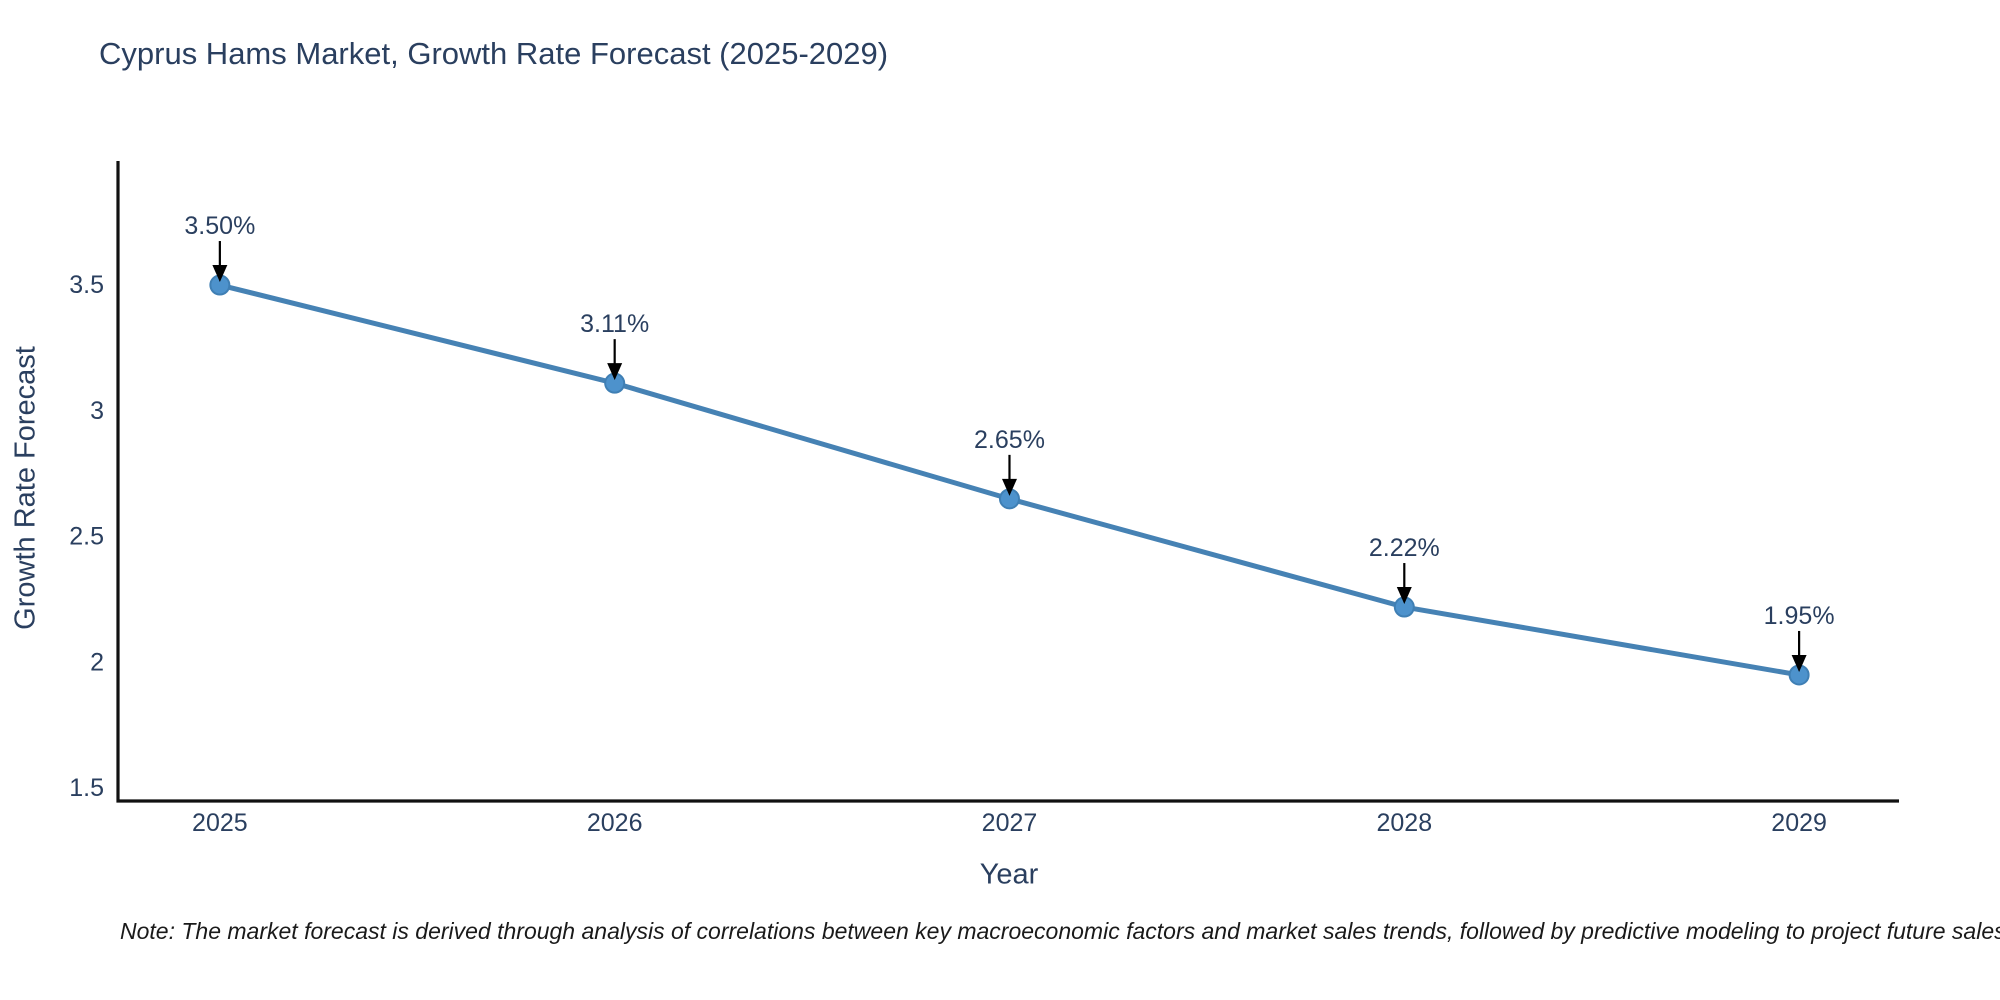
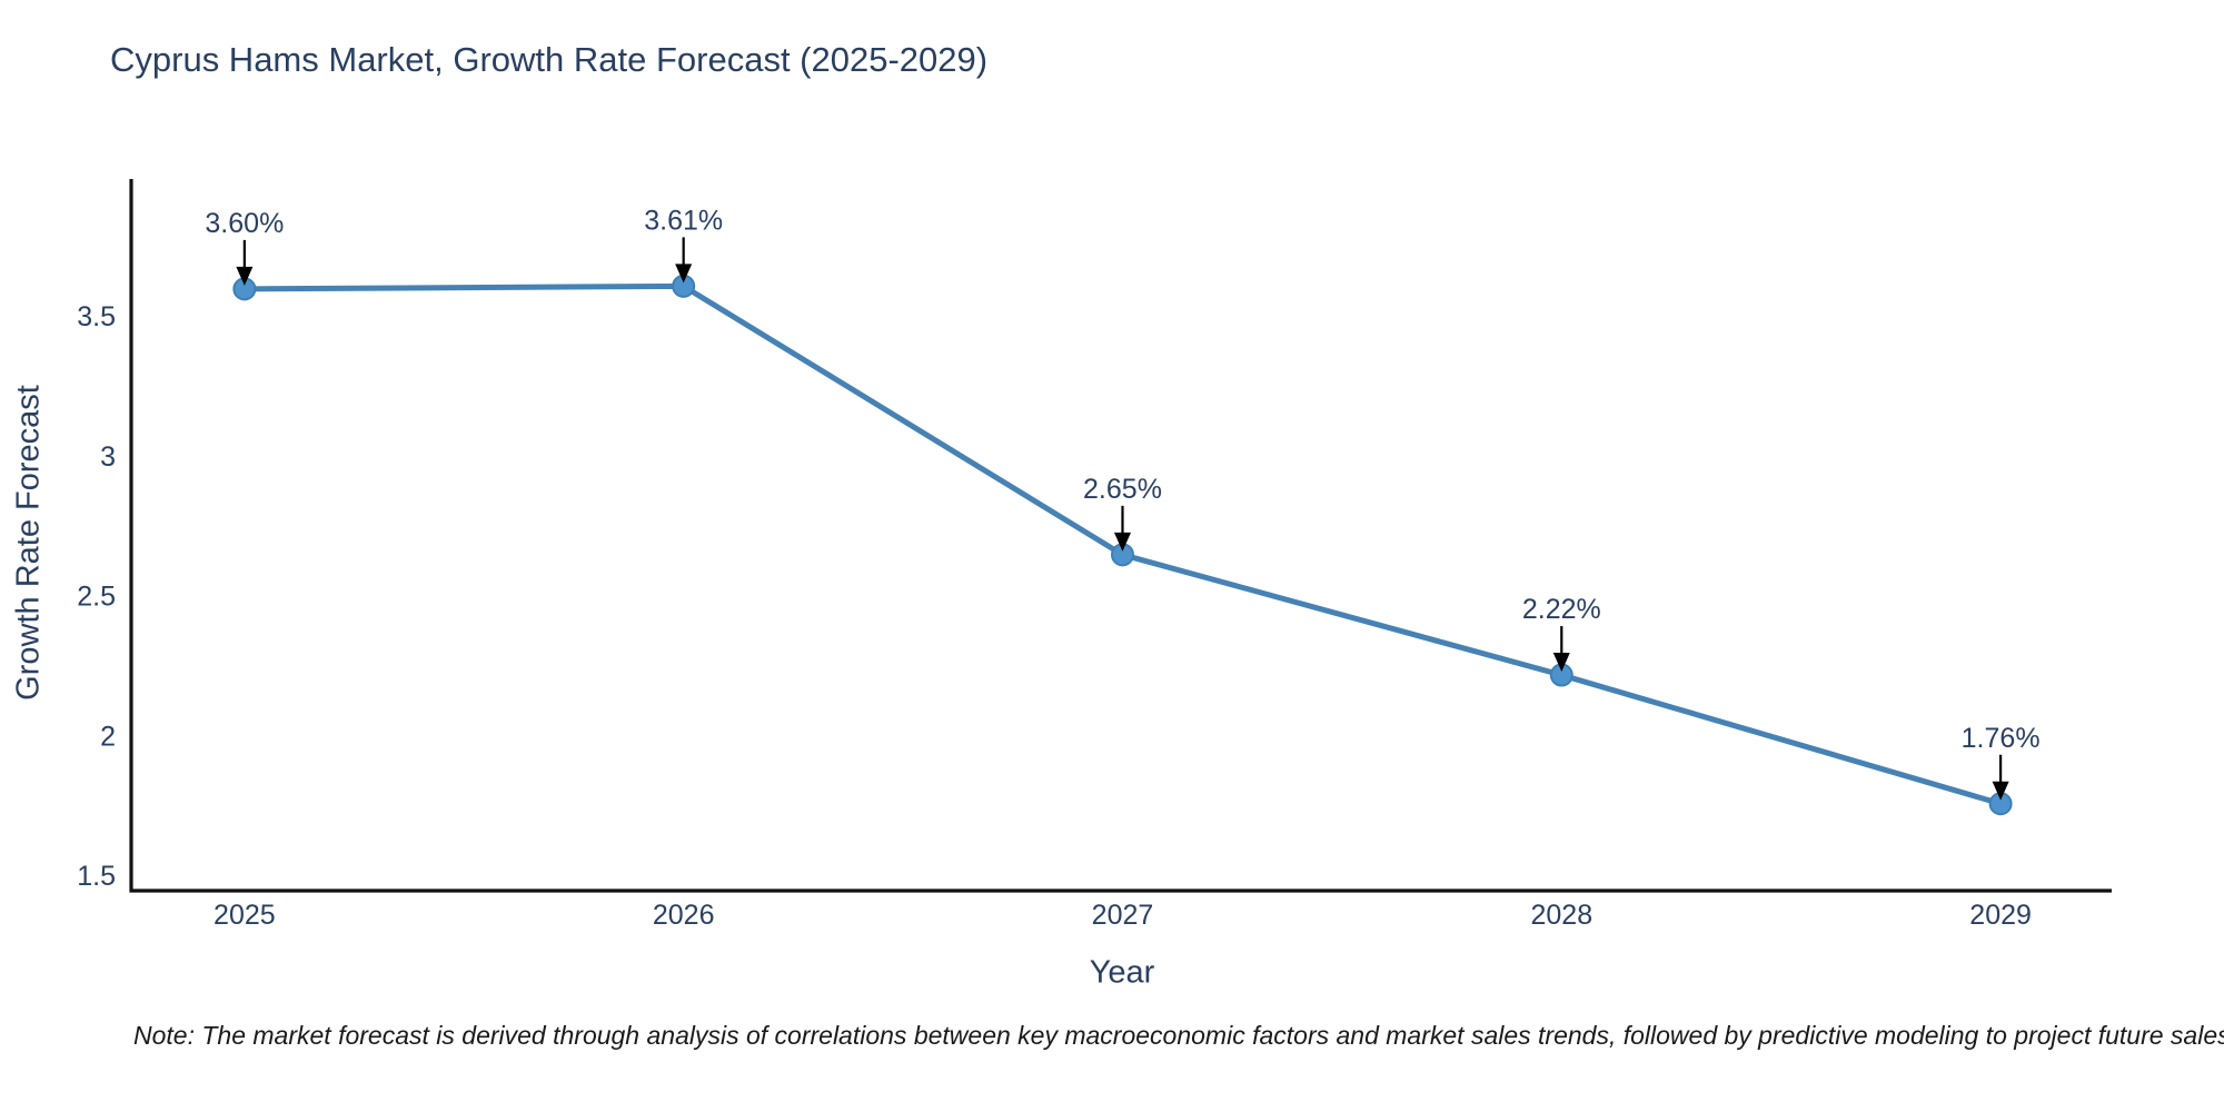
2025: 3.50% -> 3.60%
2026: 3.11% -> 3.61%
2029: 1.95% -> 1.76%
